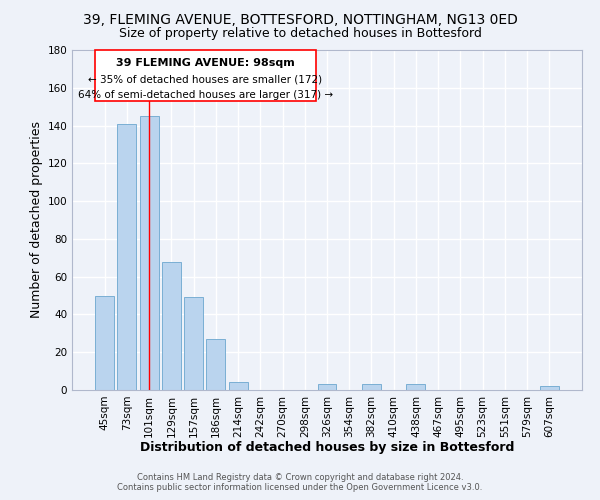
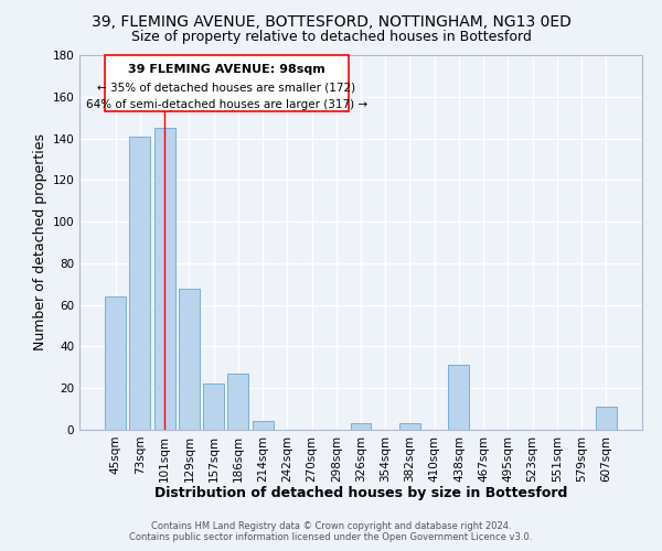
45sqm: 50 -> 64
157sqm: 49 -> 22
438sqm: 3 -> 31
607sqm: 2 -> 11
